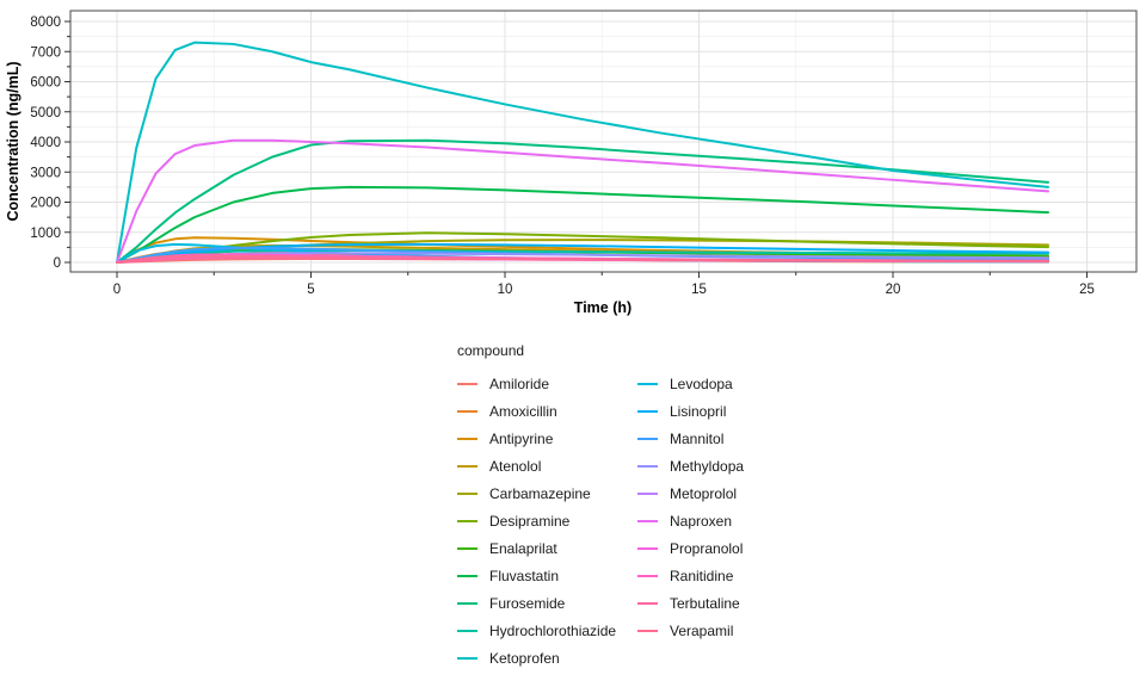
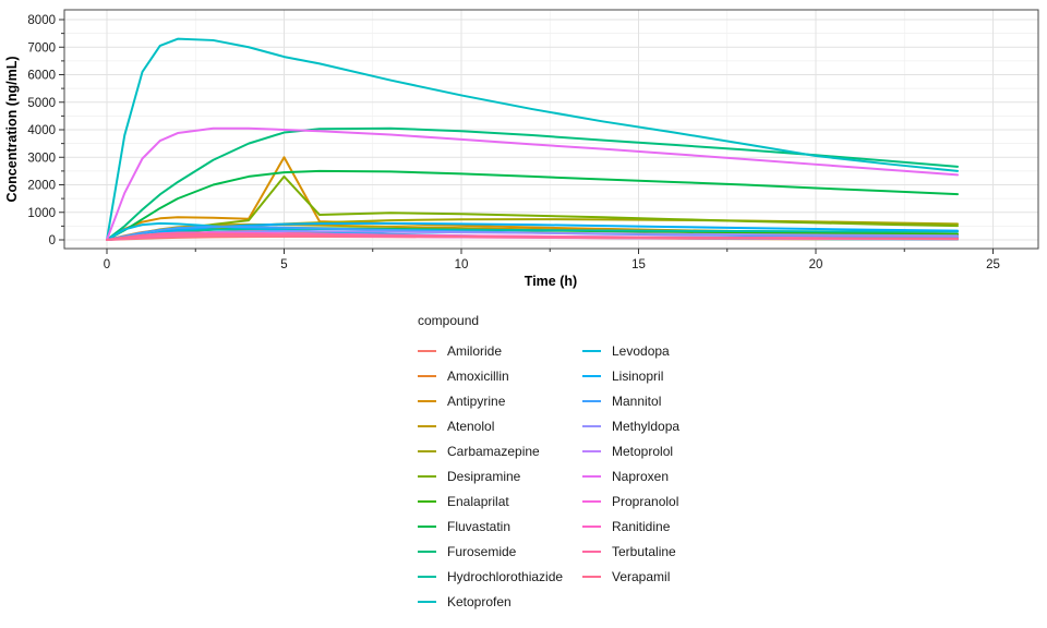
Antipyrine/5: 700 -> 3000
Desipramine/5: 800 -> 2300
